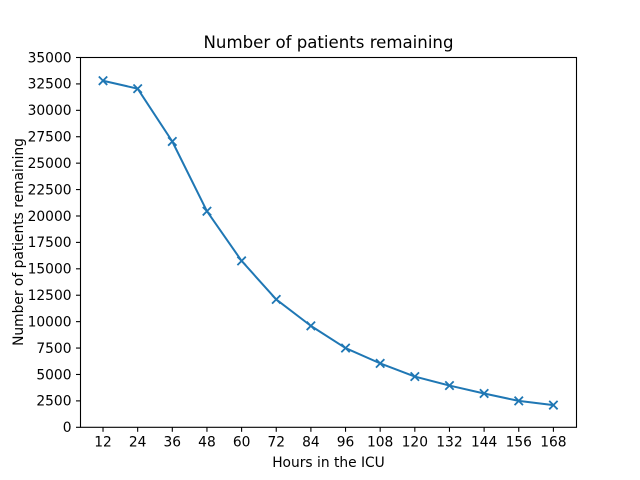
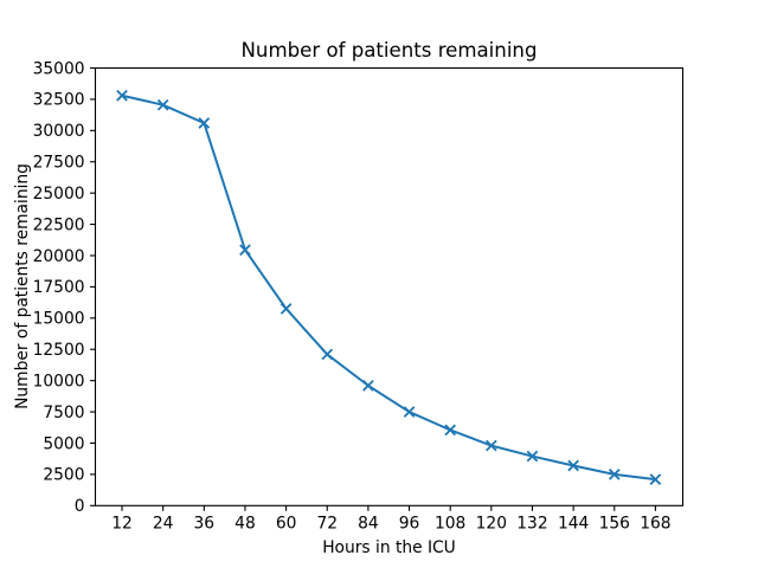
36: 27000 -> 30600
